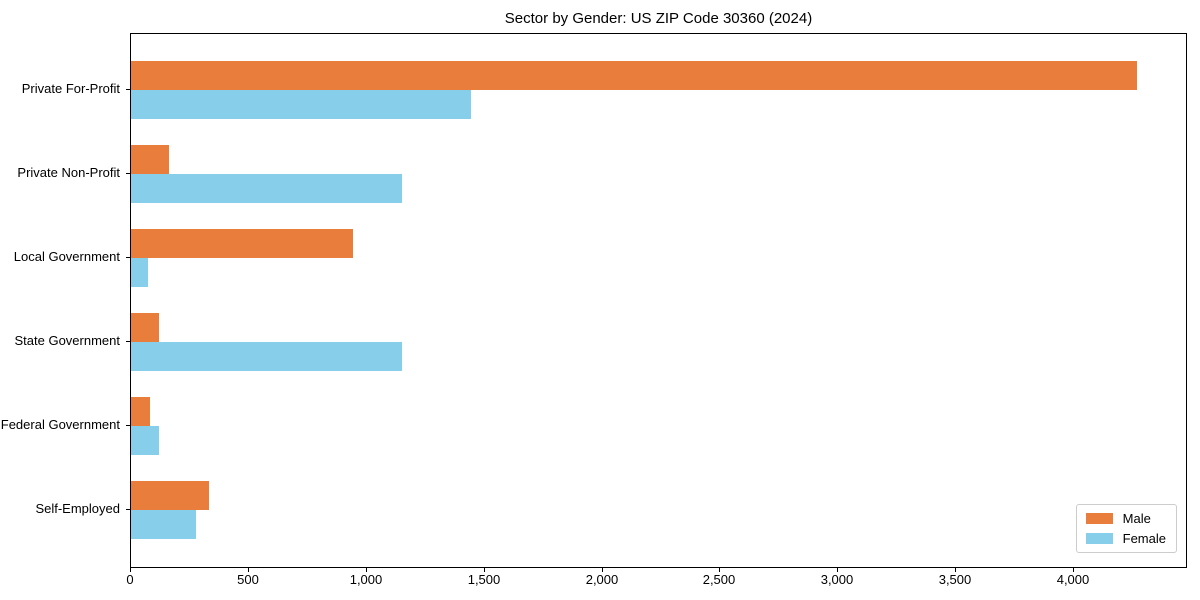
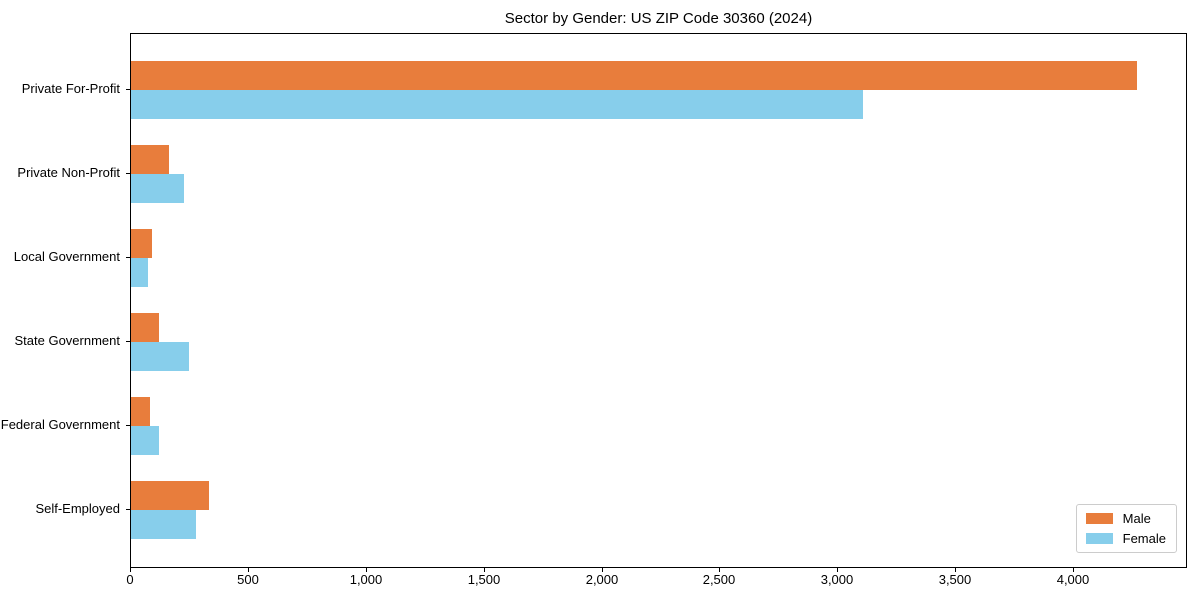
Female/Private For-Profit: 1440 -> 3100
Female/Private Non-Profit: 1150 -> 220
Male/Local Government: 940 -> 90
Female/State Government: 1150 -> 250
